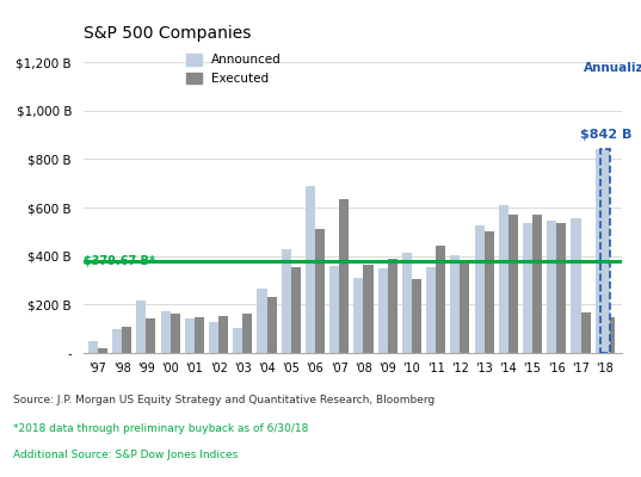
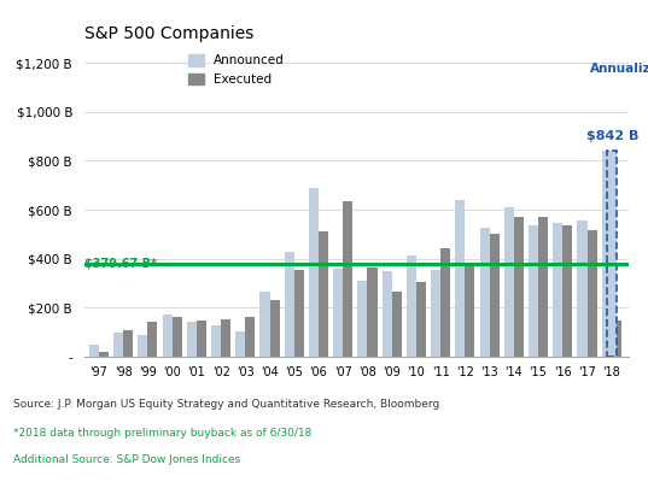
Announced/'99: $215 B -> $90 B
Executed/'09: $390 B -> $265 B
Announced/'12: $405 B -> $640 B
Executed/'17: $165 B -> $515 B
